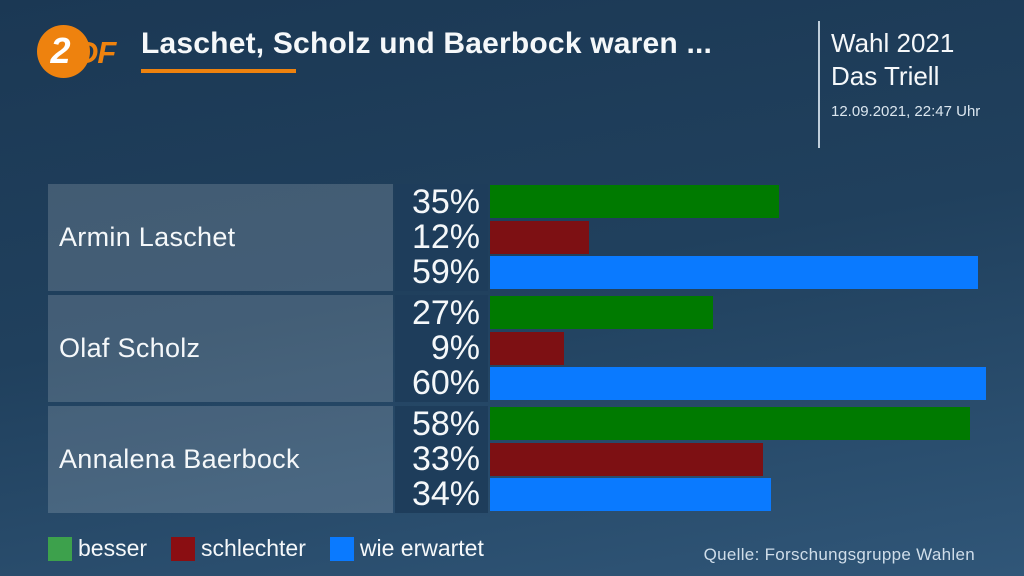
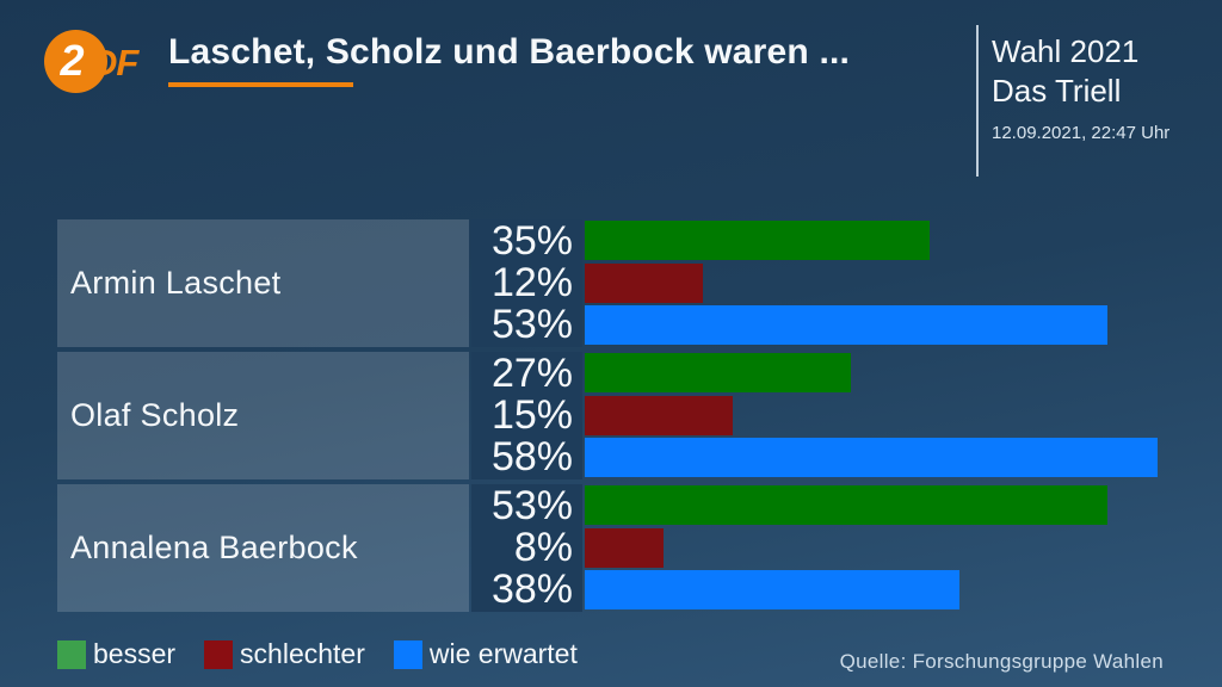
wie erwartet/Armin Laschet: 59% -> 53%
schlechter/Olaf Scholz: 9% -> 15%
wie erwartet/Olaf Scholz: 60% -> 58%
besser/Annalena Baerbock: 58% -> 53%
schlechter/Annalena Baerbock: 33% -> 8%
wie erwartet/Annalena Baerbock: 34% -> 38%
